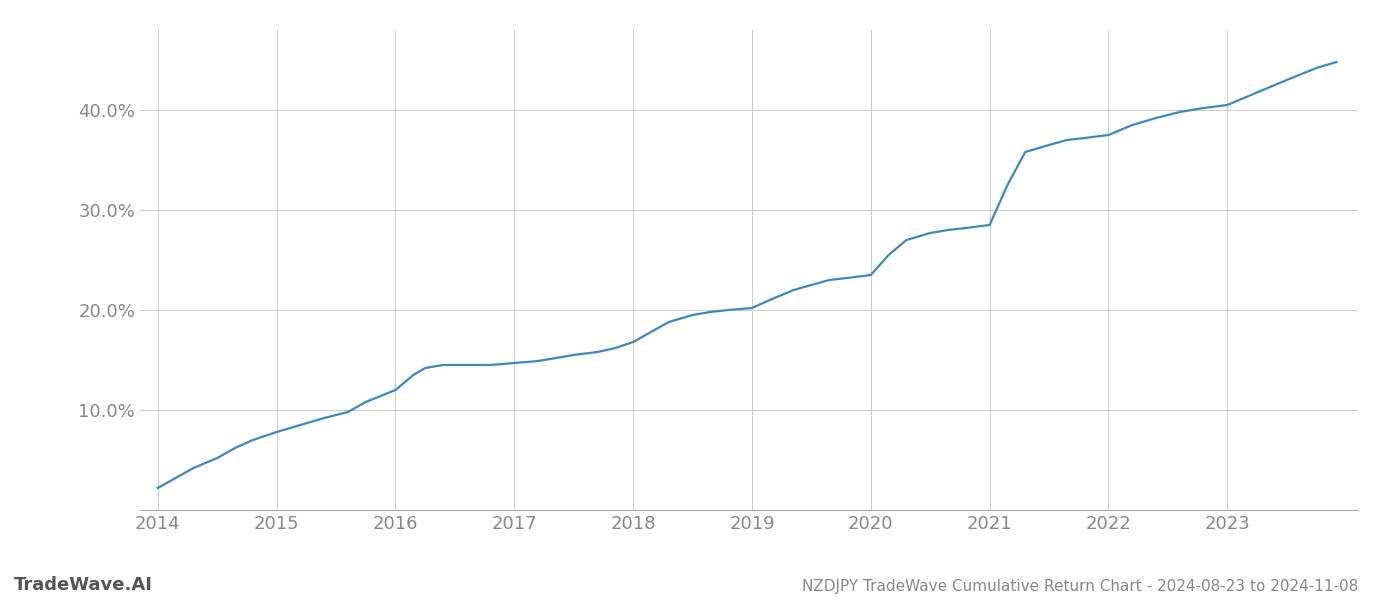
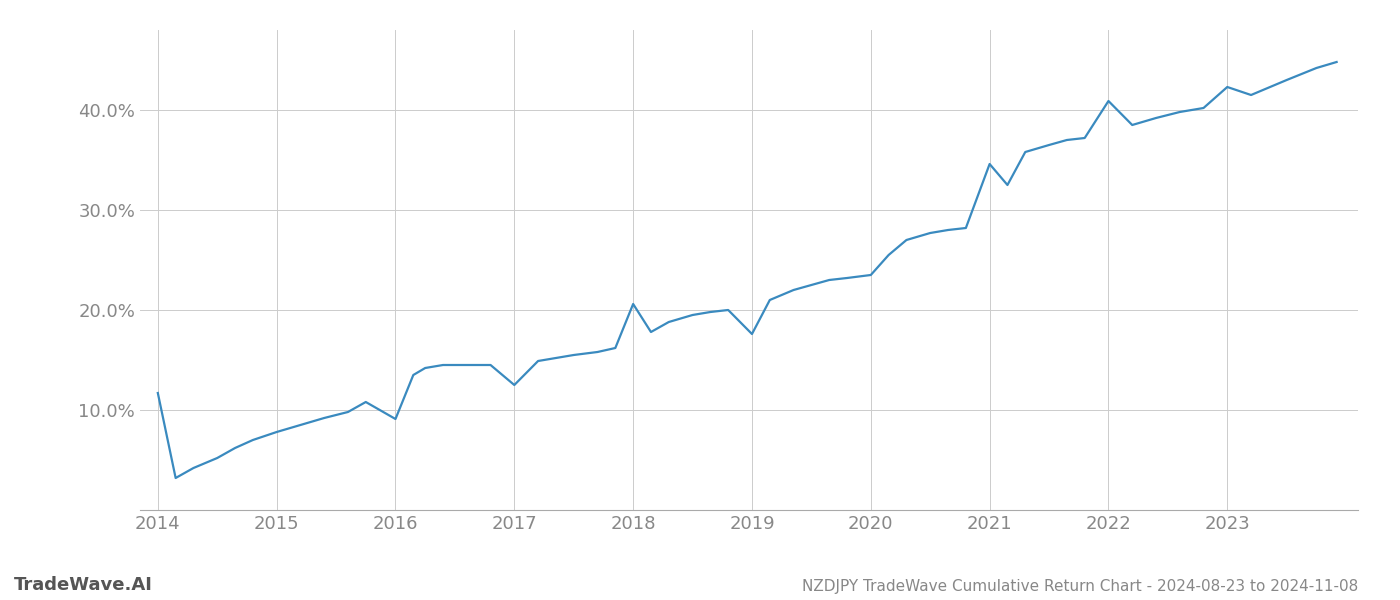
2014: 2.2% -> 11.7%
2016: 12.0% -> 9.1%
2017: 14.7% -> 12.5%
2018: 16.8% -> 20.6%
2019: 20.2% -> 17.6%
2021: 28.5% -> 34.6%
2022: 37.5% -> 40.9%
2023: 40.5% -> 42.3%
